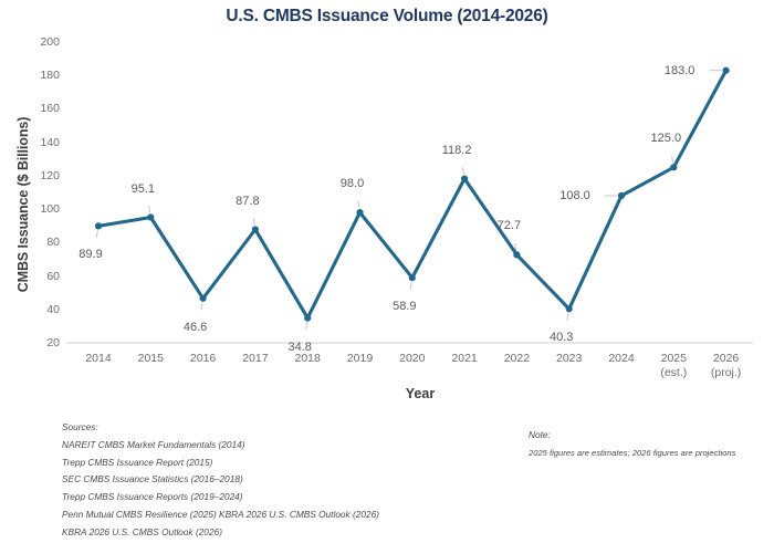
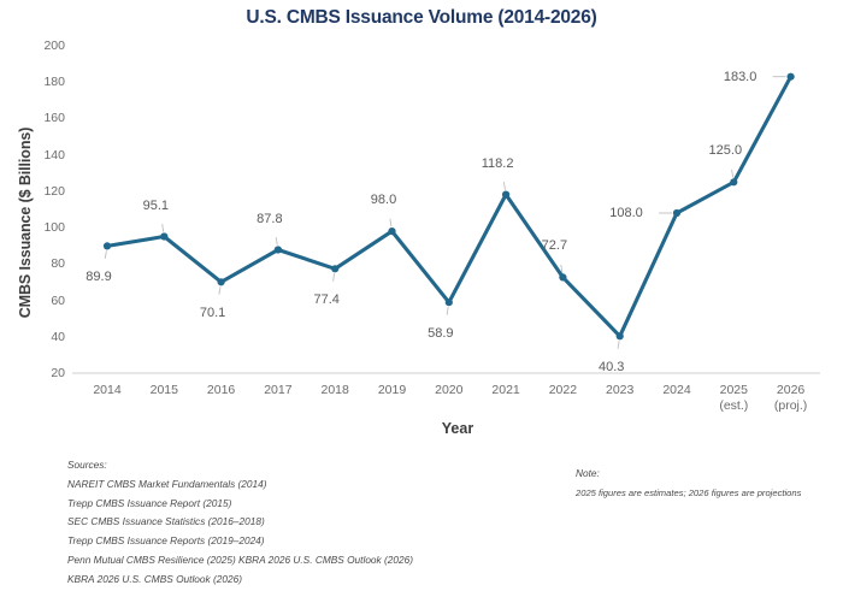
2016: 46.6 -> 70.1
2018: 34.8 -> 77.4
